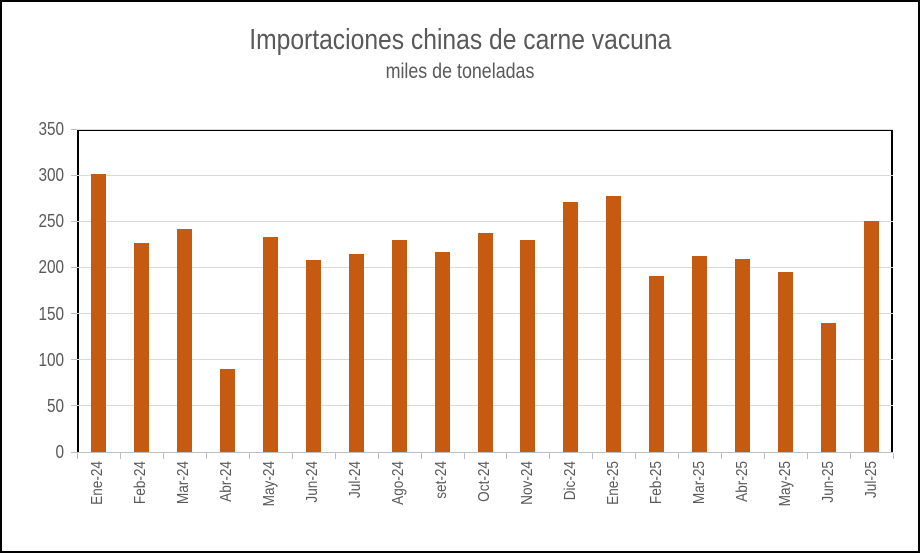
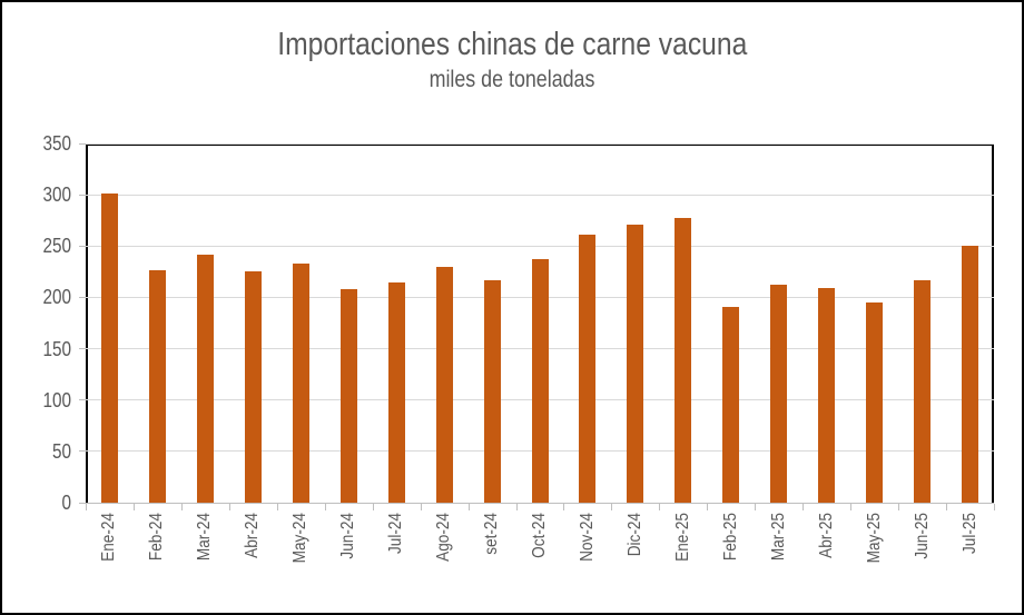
Abr-24: 90 -> 220
Nov-24: 230 -> 260
Jun-25: 140 -> 220
